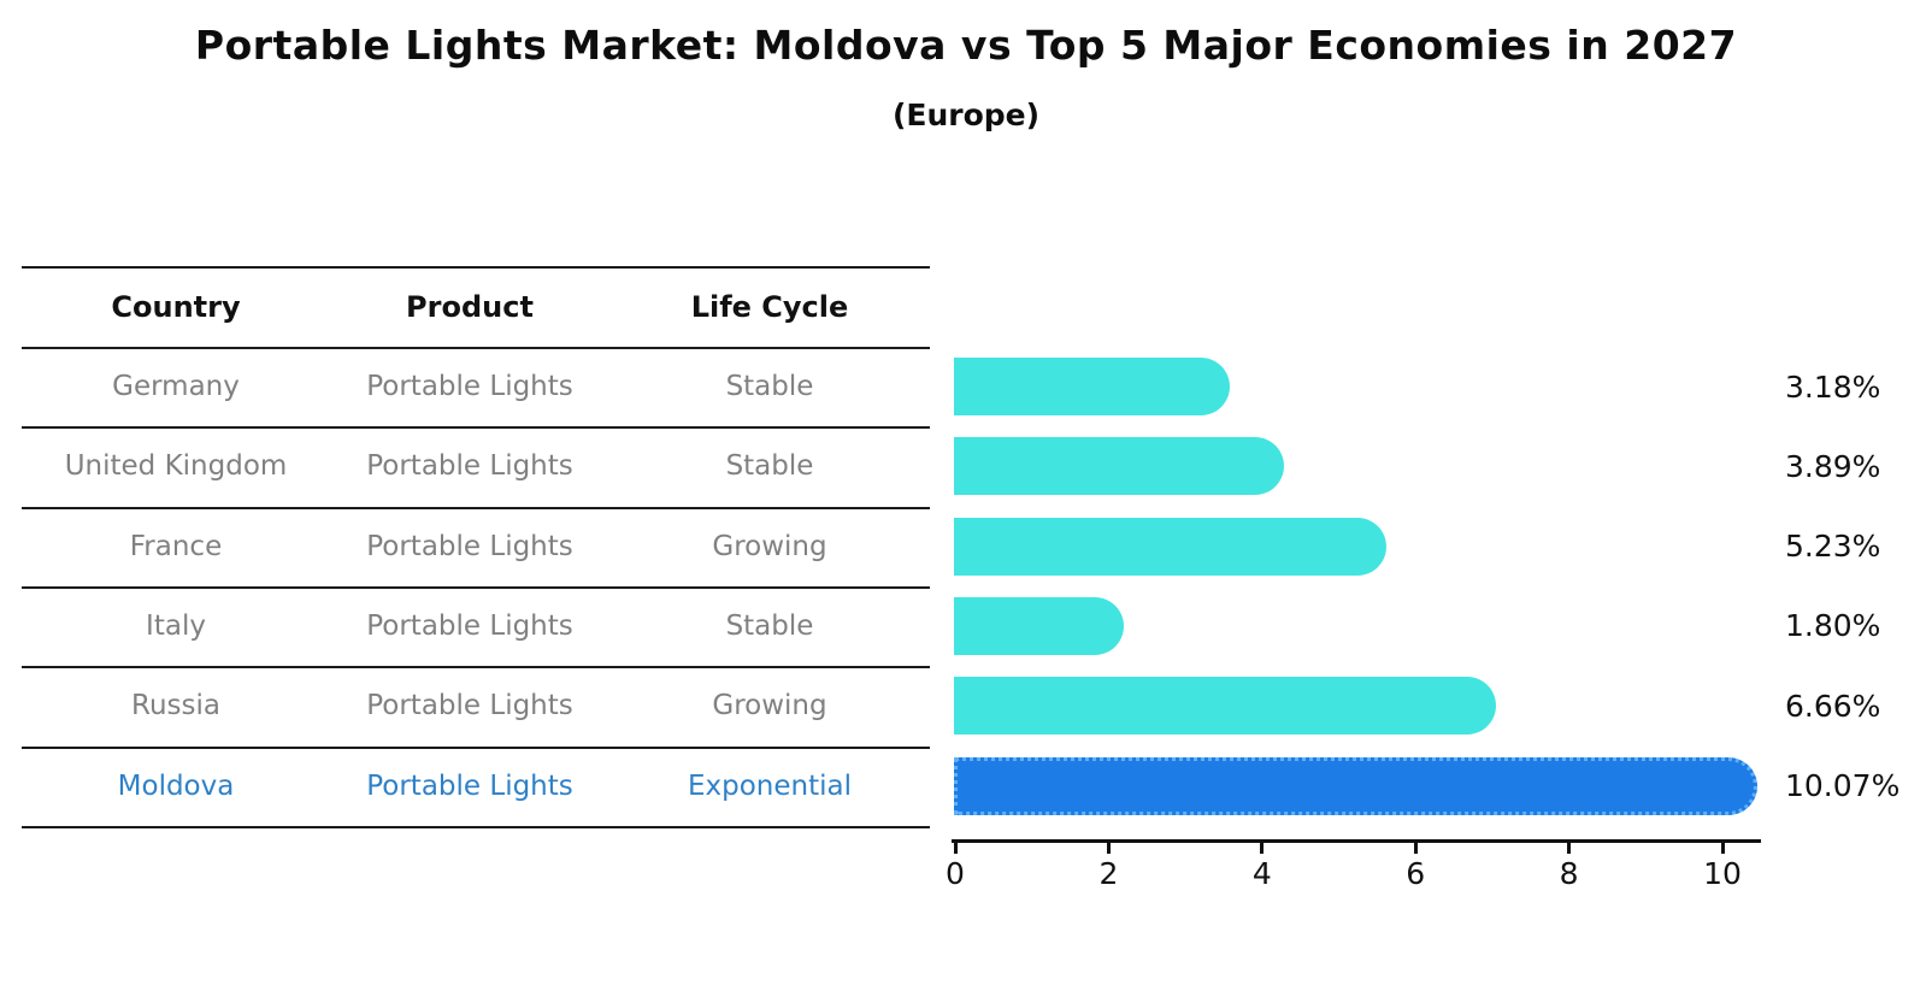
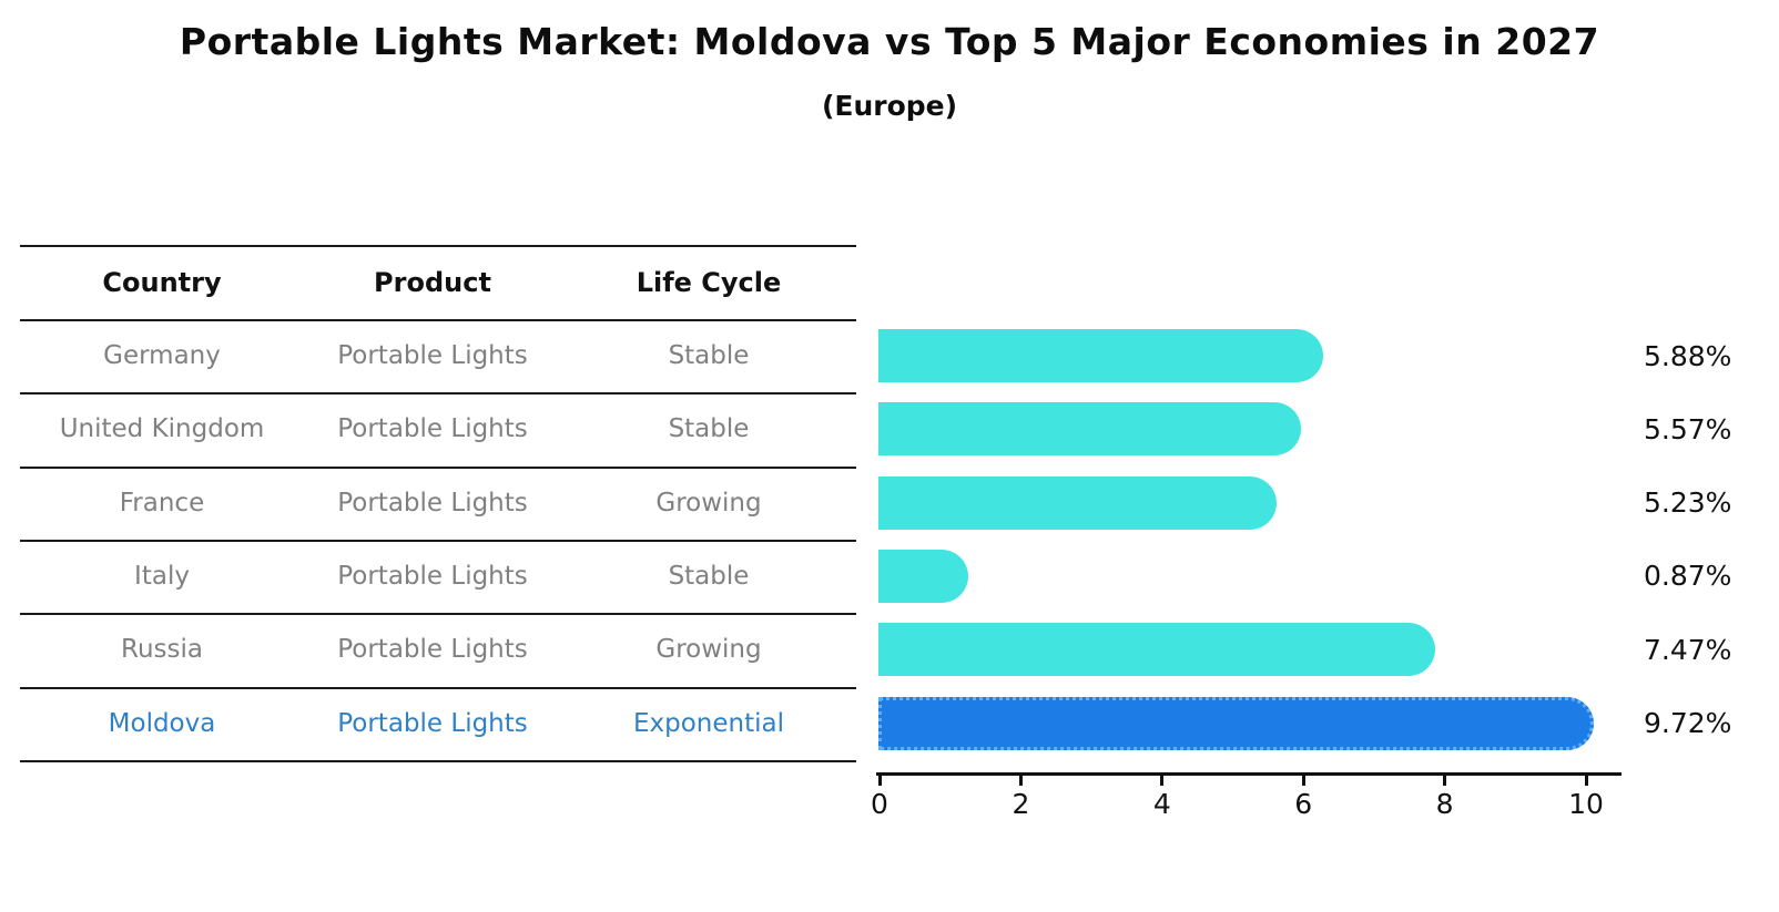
Germany: 3.18% -> 5.88%
United Kingdom: 3.89% -> 5.57%
Italy: 1.80% -> 0.87%
Russia: 6.66% -> 7.47%
Moldova: 10.07% -> 9.72%
